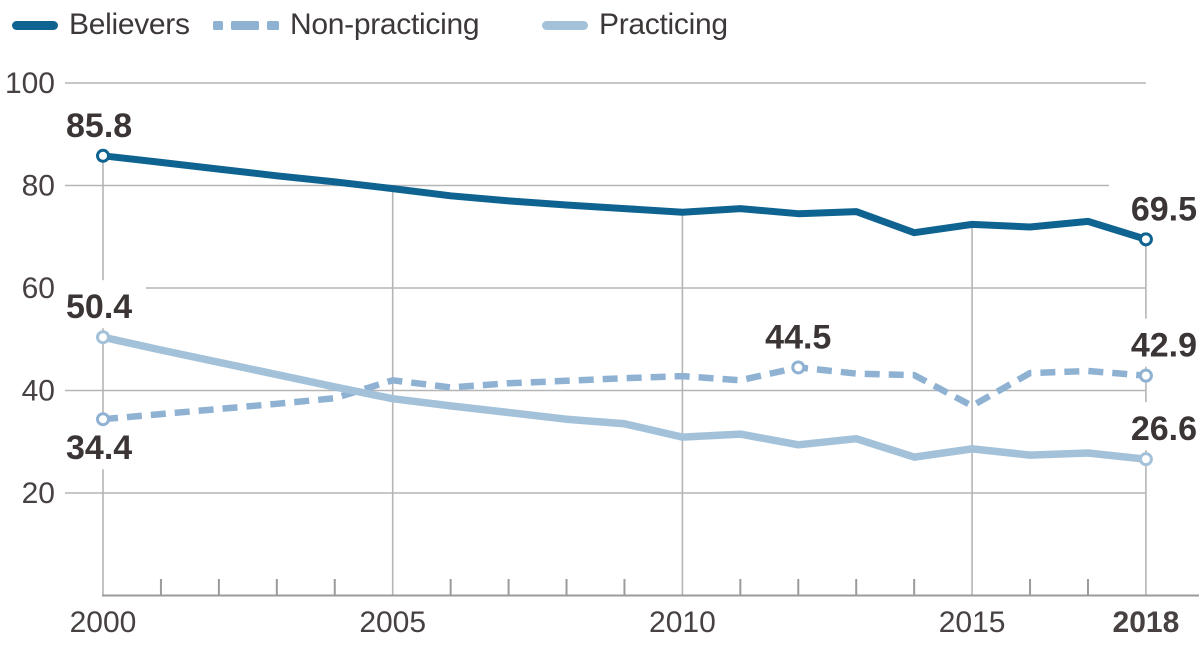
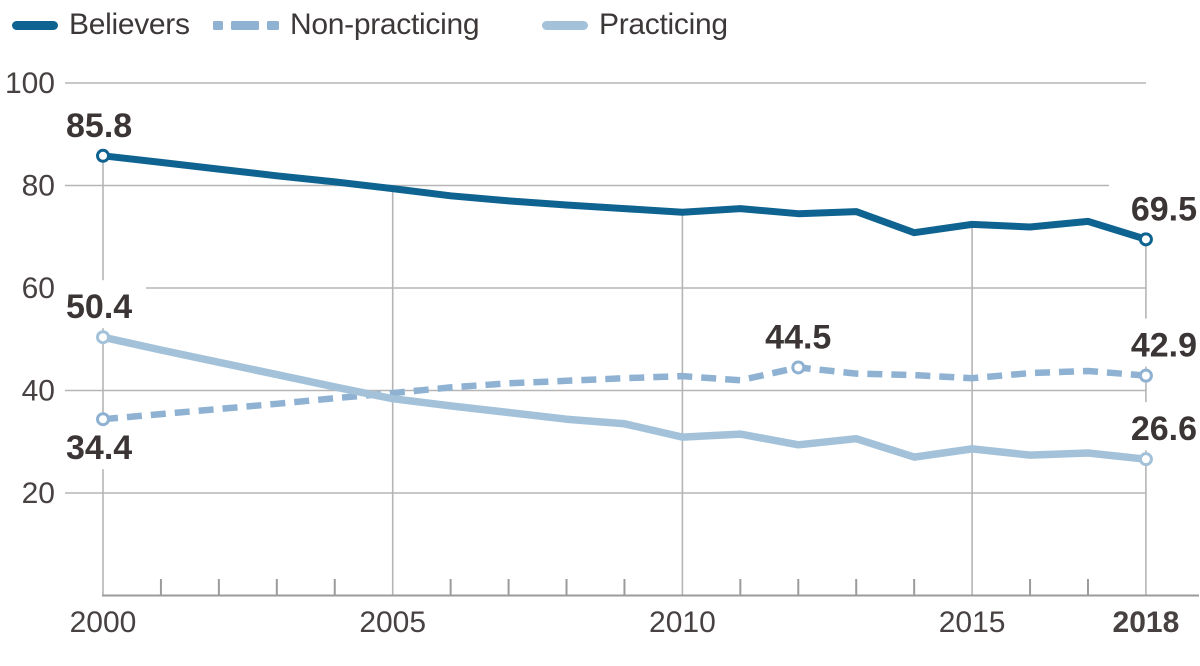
Non-practicing/2005: 42 -> 40
Non-practicing/2015: 37 -> 42
